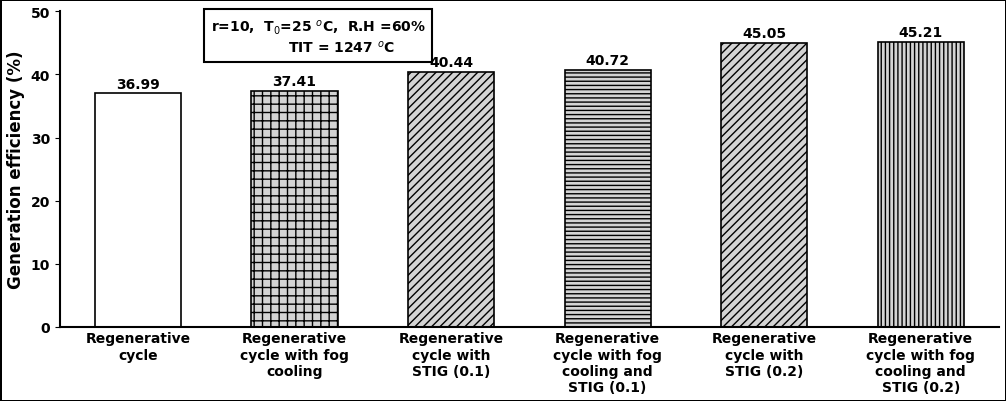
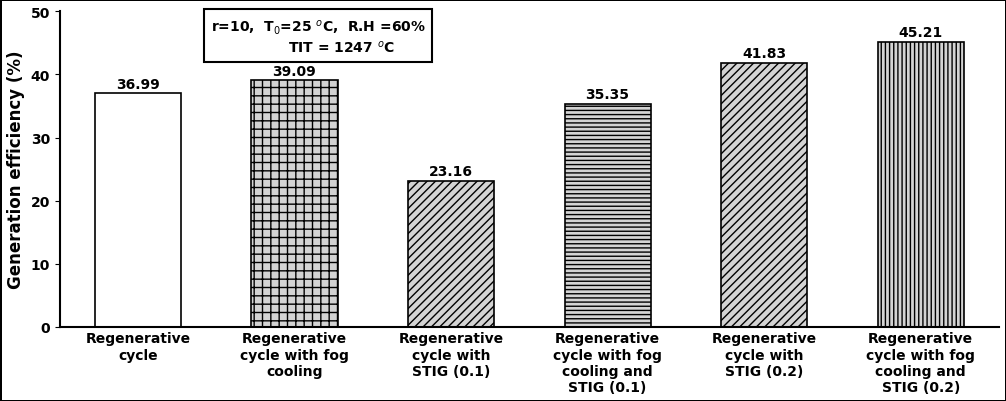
Regenerative cycle with fog cooling: 37.41 -> 39.09
Regenerative cycle with STIG (0.1): 40.44 -> 23.16
Regenerative cycle with fog cooling and STIG (0.1): 40.72 -> 35.35
Regenerative cycle with STIG (0.2): 45.05 -> 41.83
